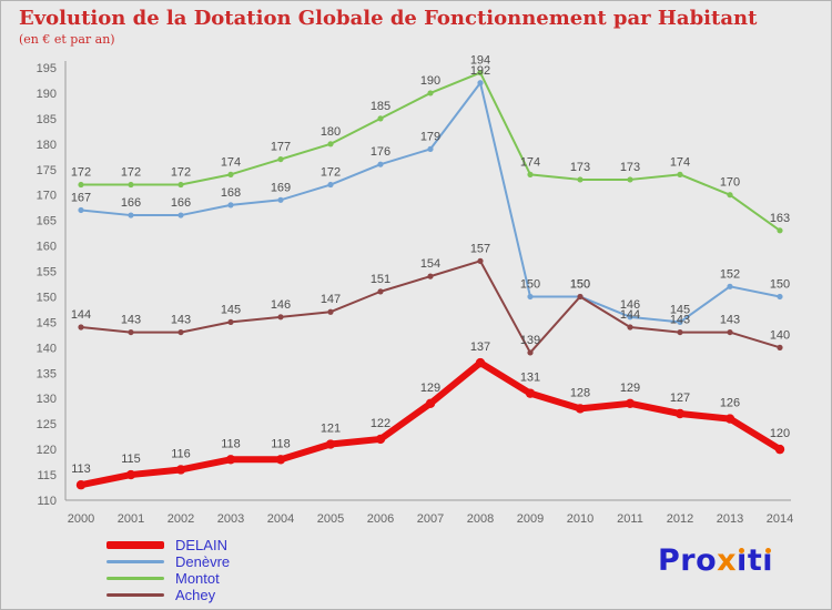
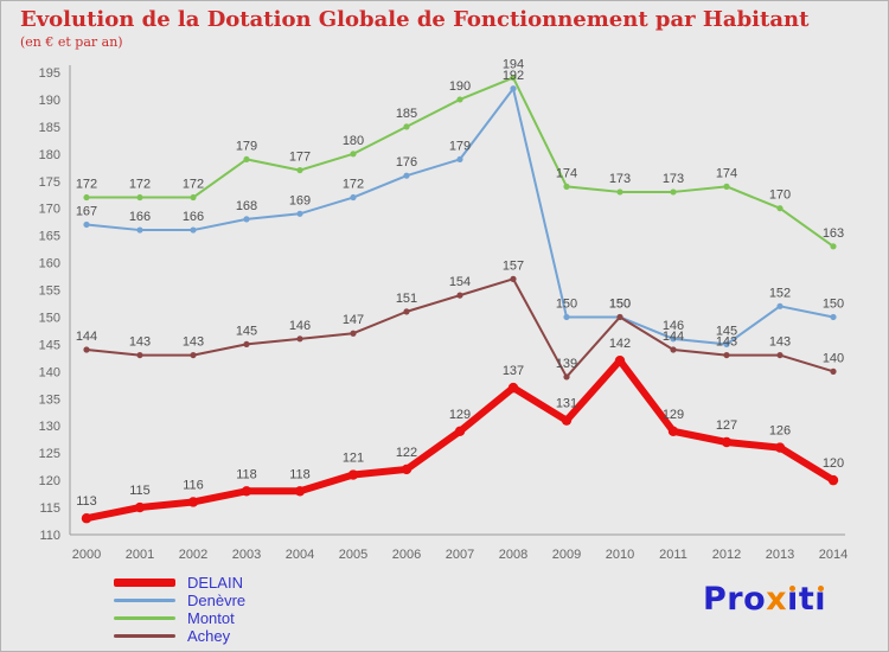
Montot/2003: 174 -> 179
DELAIN/2010: 128 -> 142
